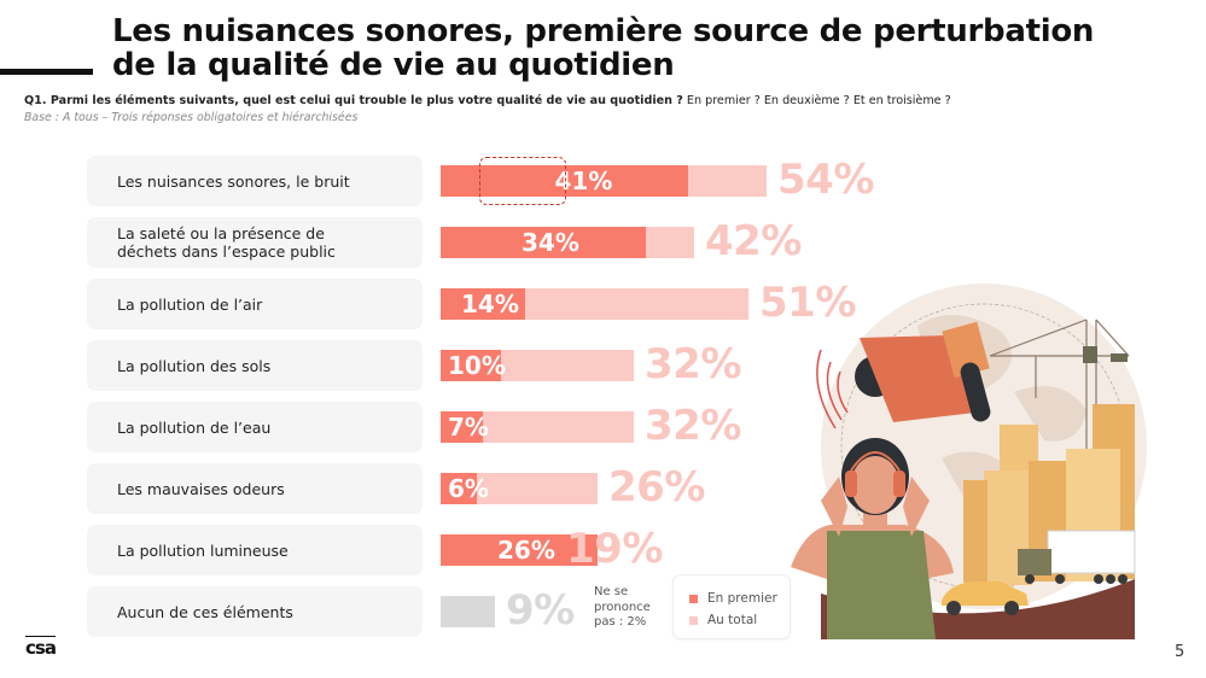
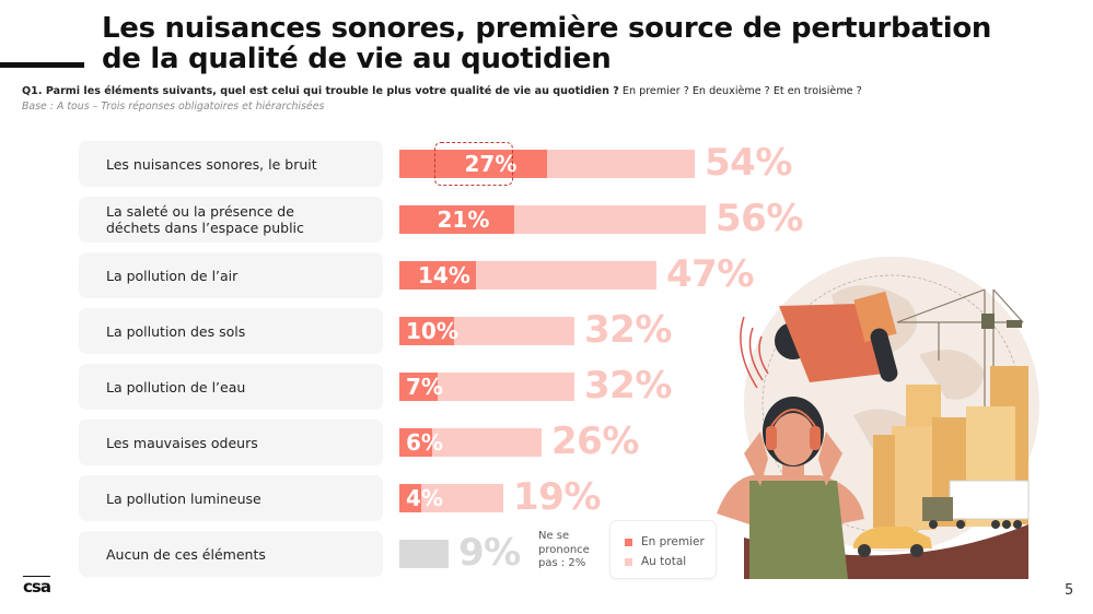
En premier/Les nuisances sonores, le bruit: 41% -> 27%
En premier/La saleté ou la présence de déchets dans l’espace public: 34% -> 21%
Au total/La saleté ou la présence de déchets dans l’espace public: 42% -> 56%
Au total/La pollution de l’air: 51% -> 47%
En premier/La pollution lumineuse: 26% -> 4%
